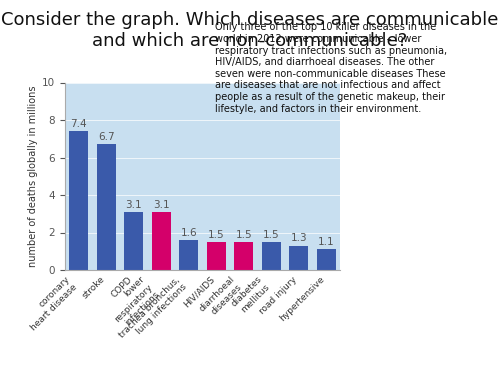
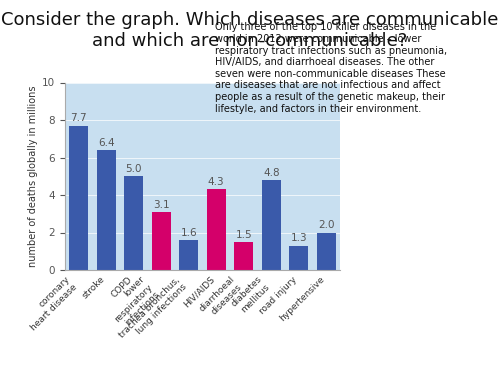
coronary heart disease: 7.4 -> 7.7
stroke: 6.7 -> 6.4
COPD: 3.1 -> 5.0
HIV/AIDS: 1.5 -> 4.3
diabetes mellitus: 1.5 -> 4.8
hypertensive: 1.1 -> 2.0
